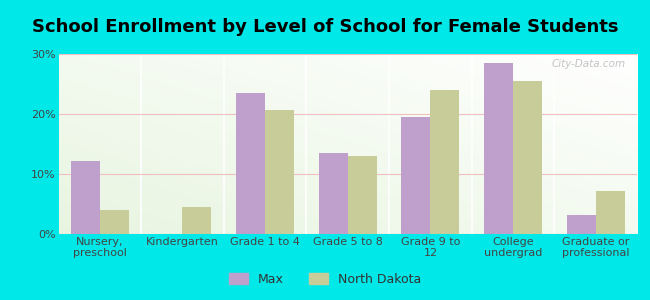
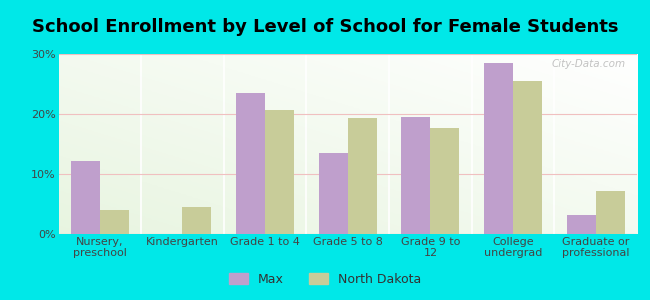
North Dakota/Grade 5 to 8: 13.0% -> 19.3%
North Dakota/Grade 9 to 12: 24.0% -> 17.7%
